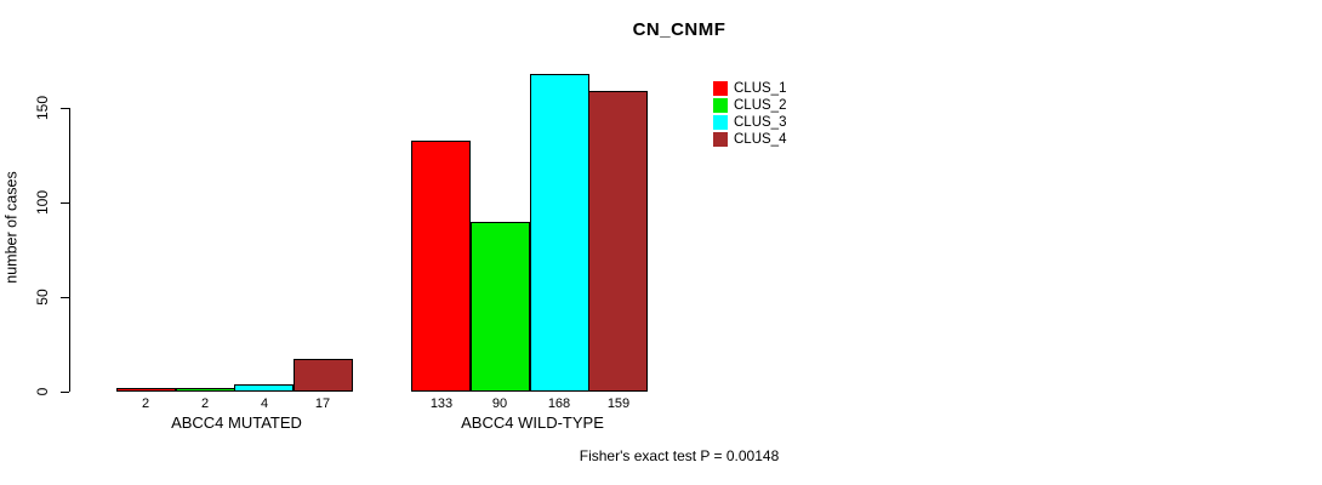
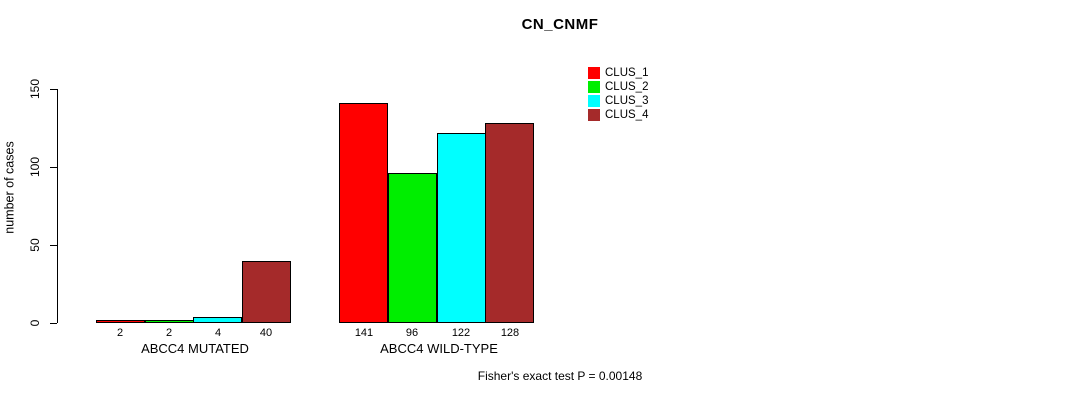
CLUS_4/ABCC4 MUTATED: 17 -> 40
CLUS_1/ABCC4 WILD-TYPE: 133 -> 141
CLUS_2/ABCC4 WILD-TYPE: 90 -> 96
CLUS_3/ABCC4 WILD-TYPE: 168 -> 122
CLUS_4/ABCC4 WILD-TYPE: 159 -> 128
